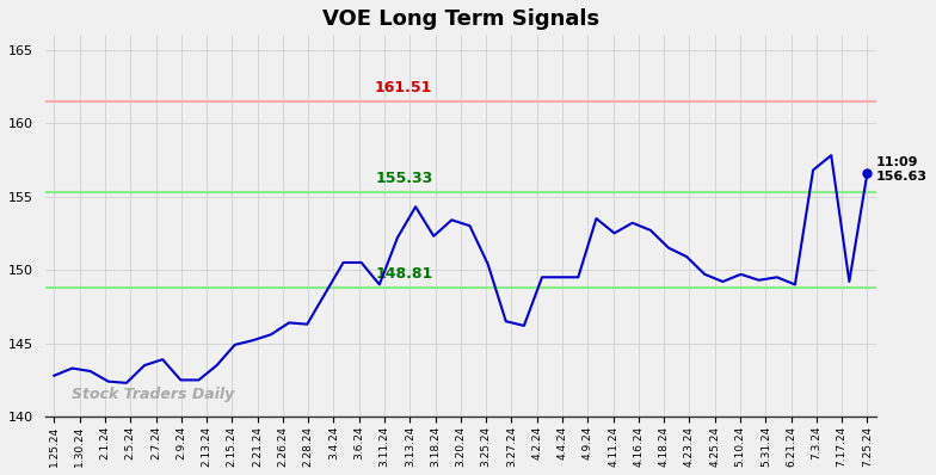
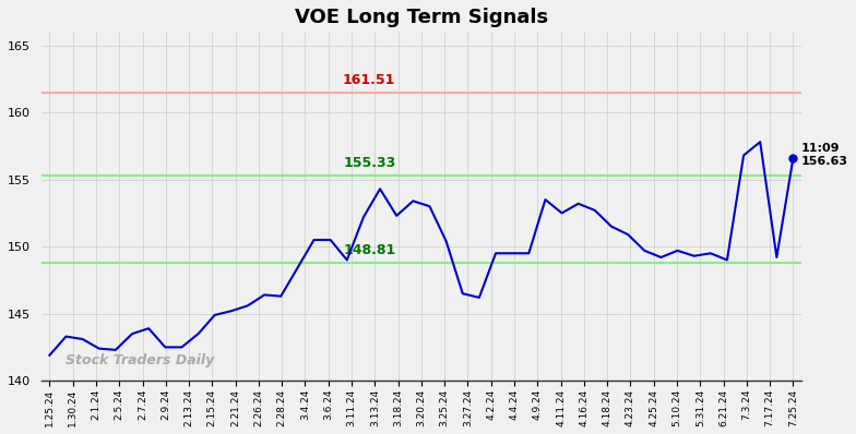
1.25.24: 142.8 -> 141.9
